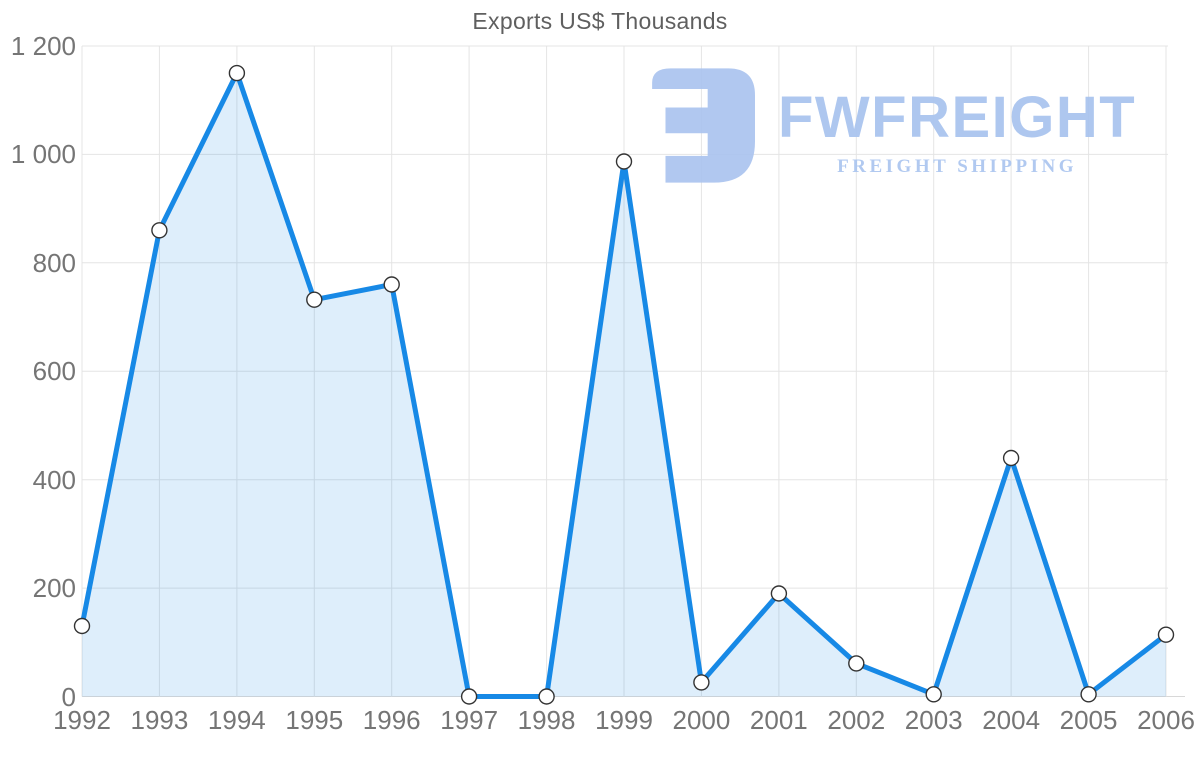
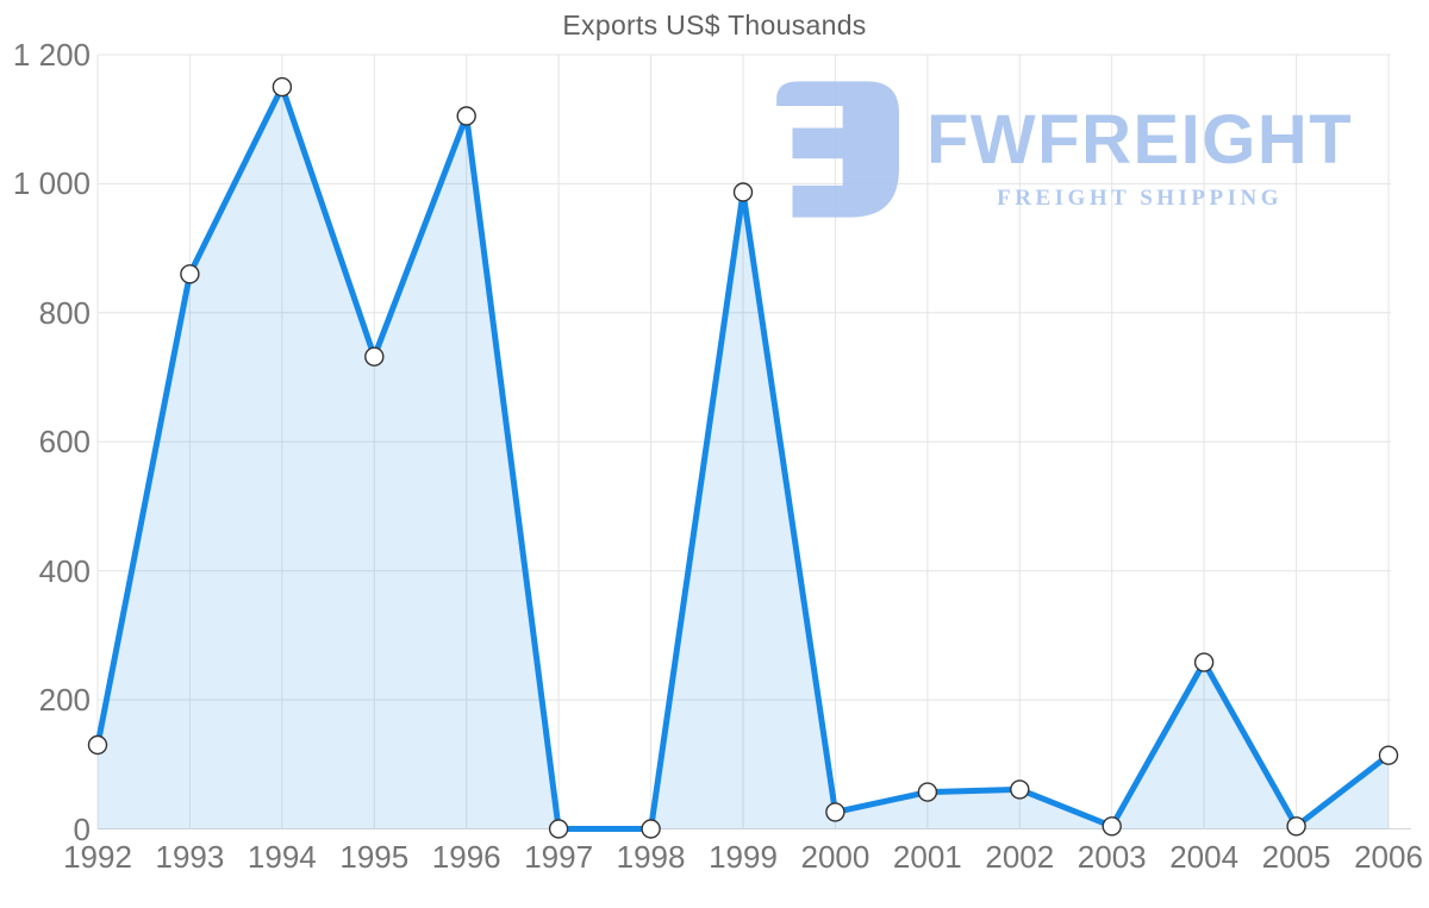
1996: 760 -> 1100
2001: 190 -> 60
2004: 440 -> 260
